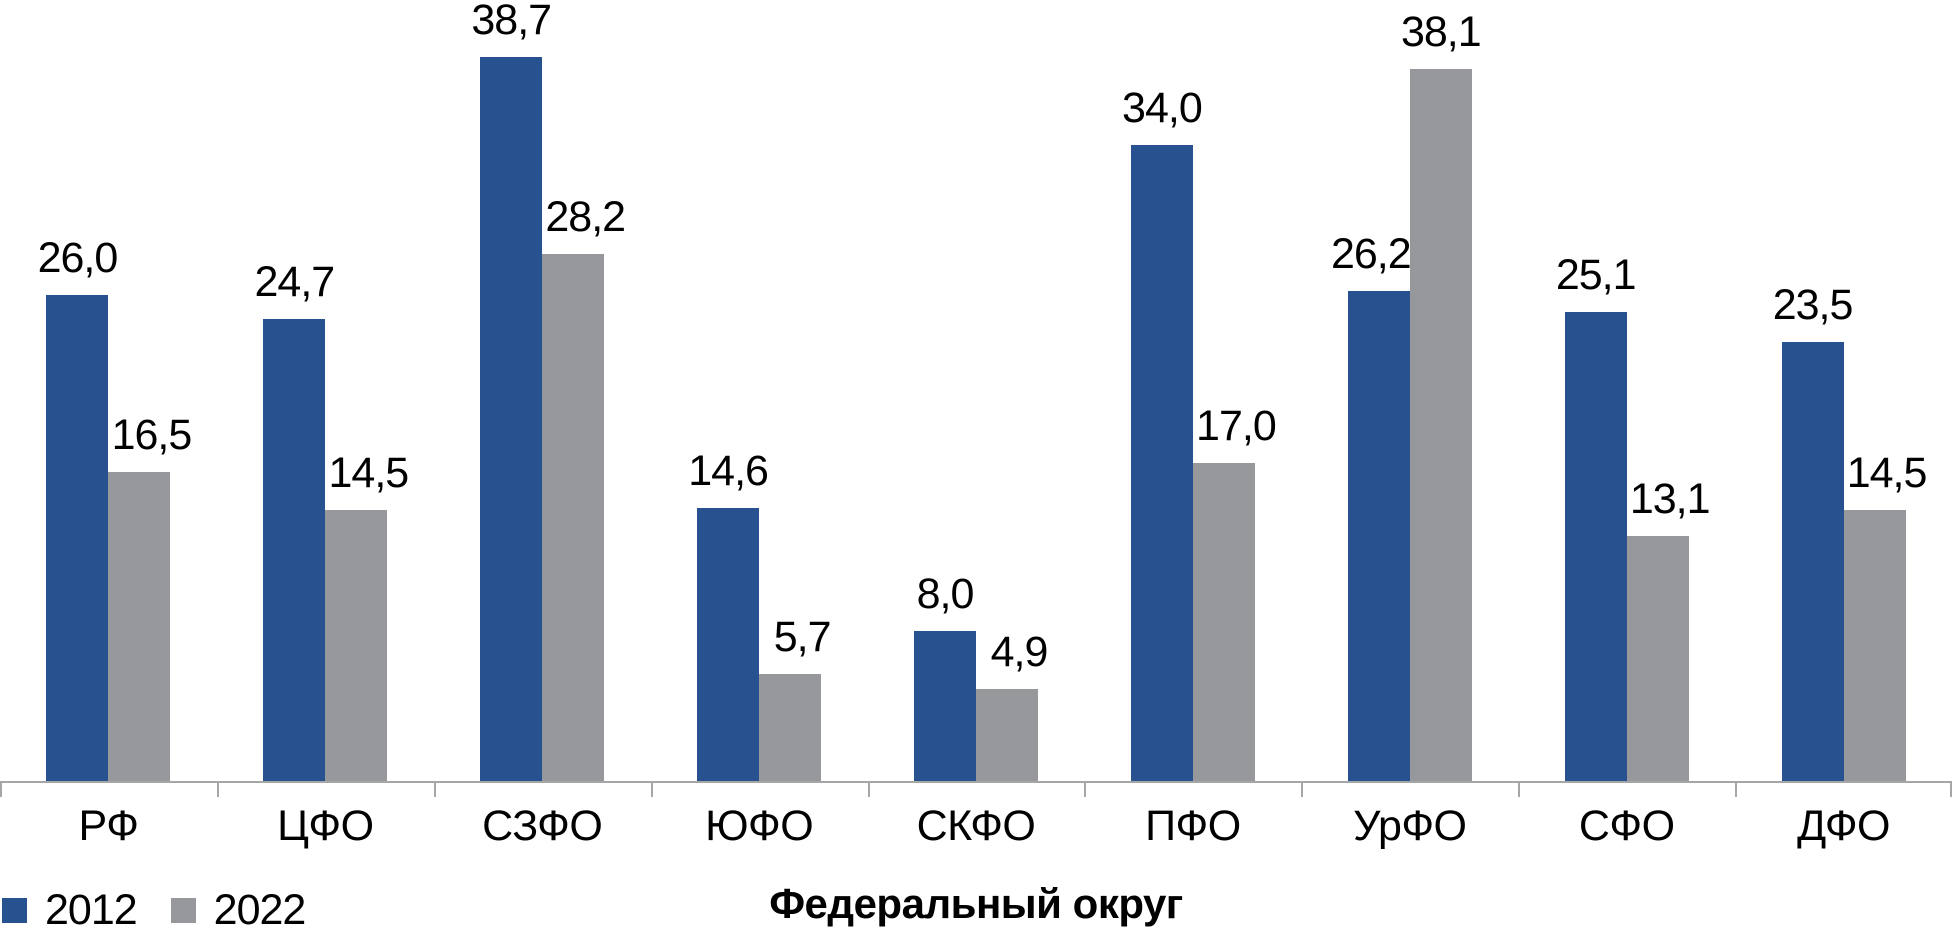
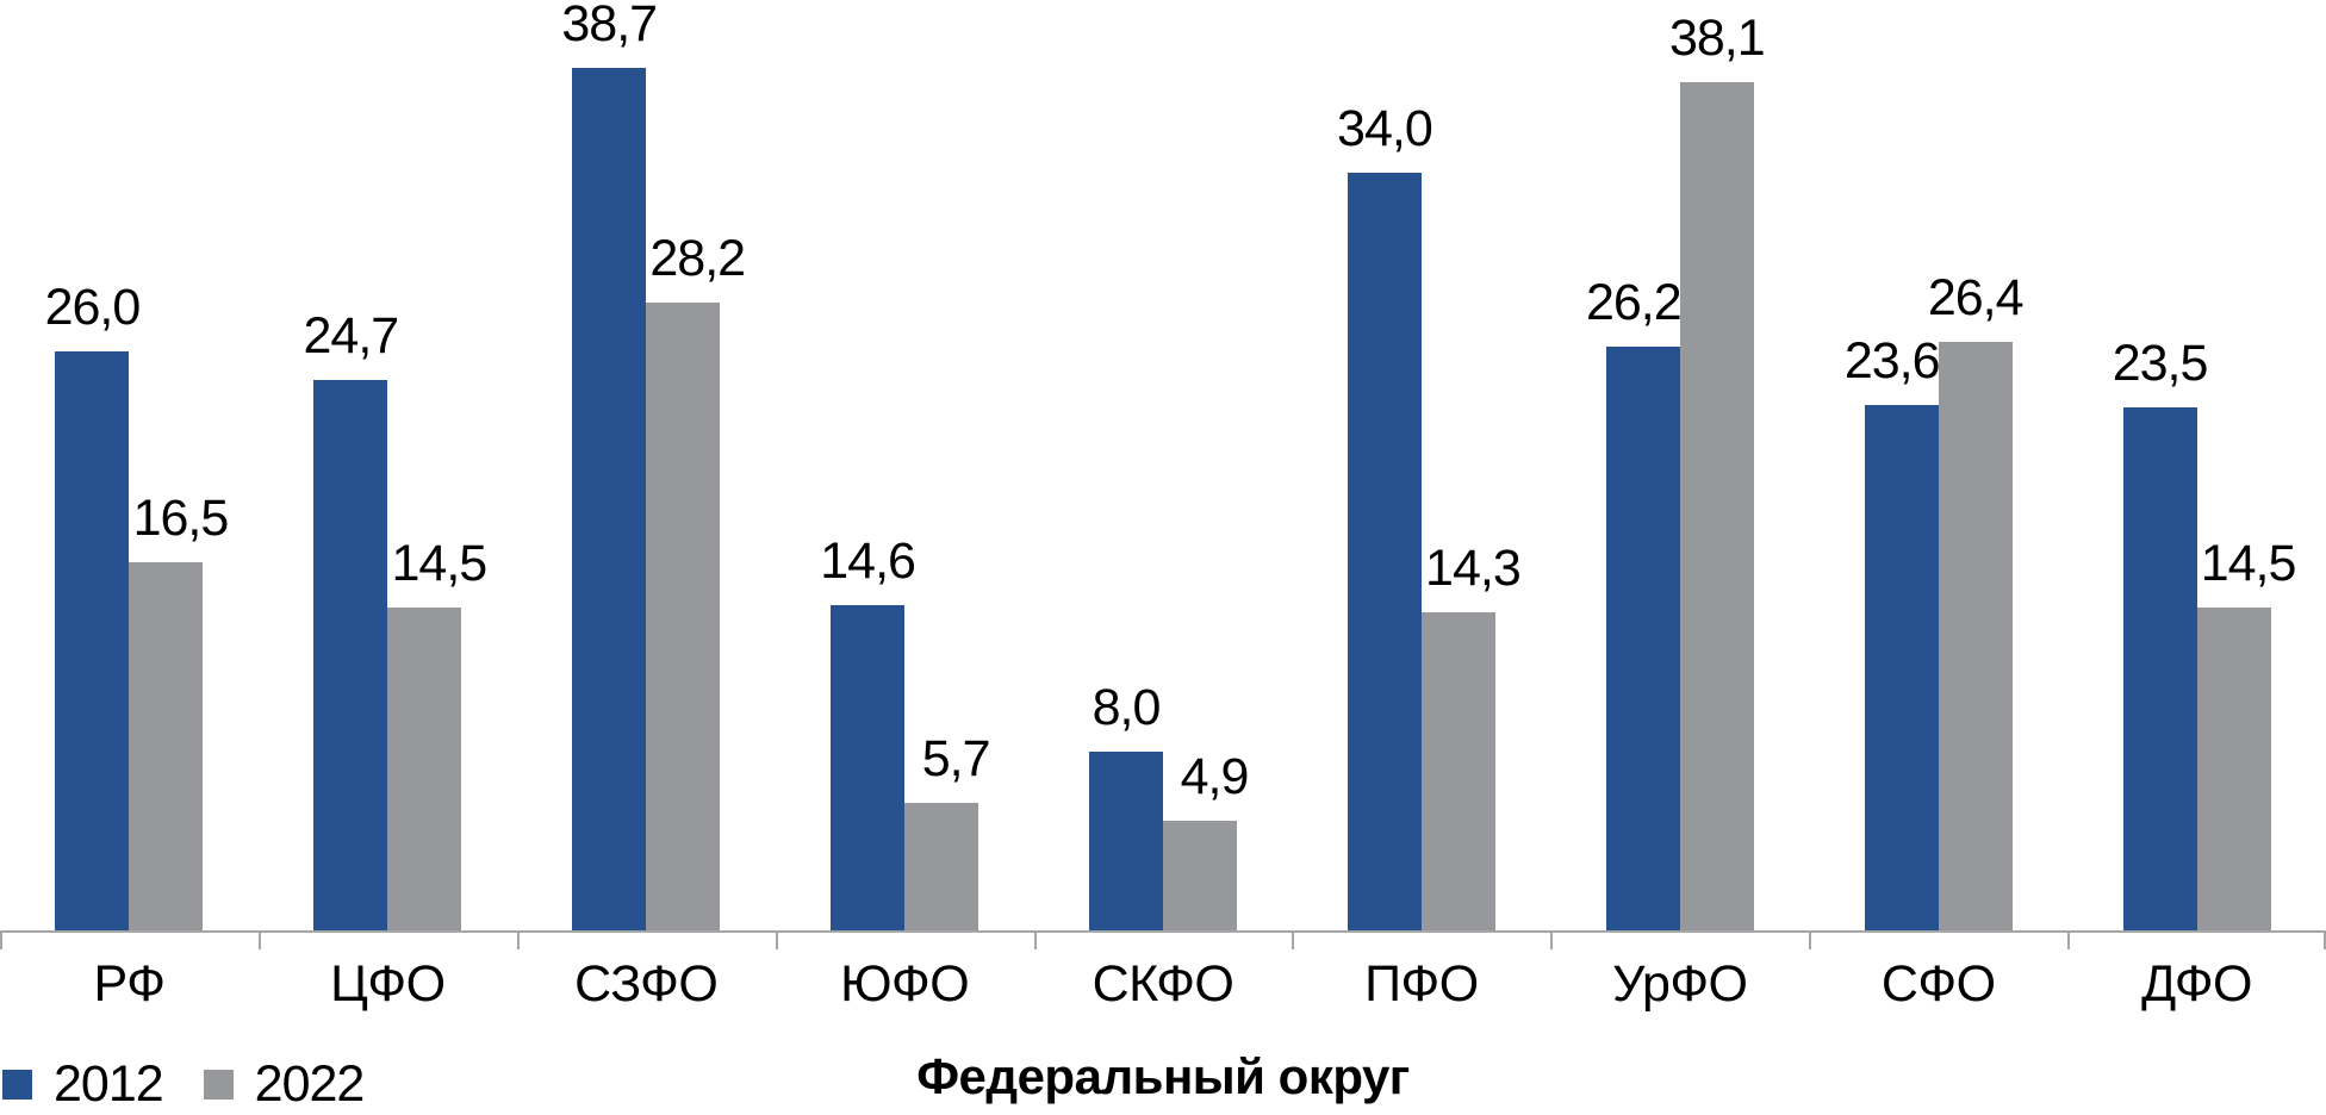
2022/ПФО: 17,0 -> 14,3
2012/СФО: 25,1 -> 23,6
2022/СФО: 13,1 -> 26,4
